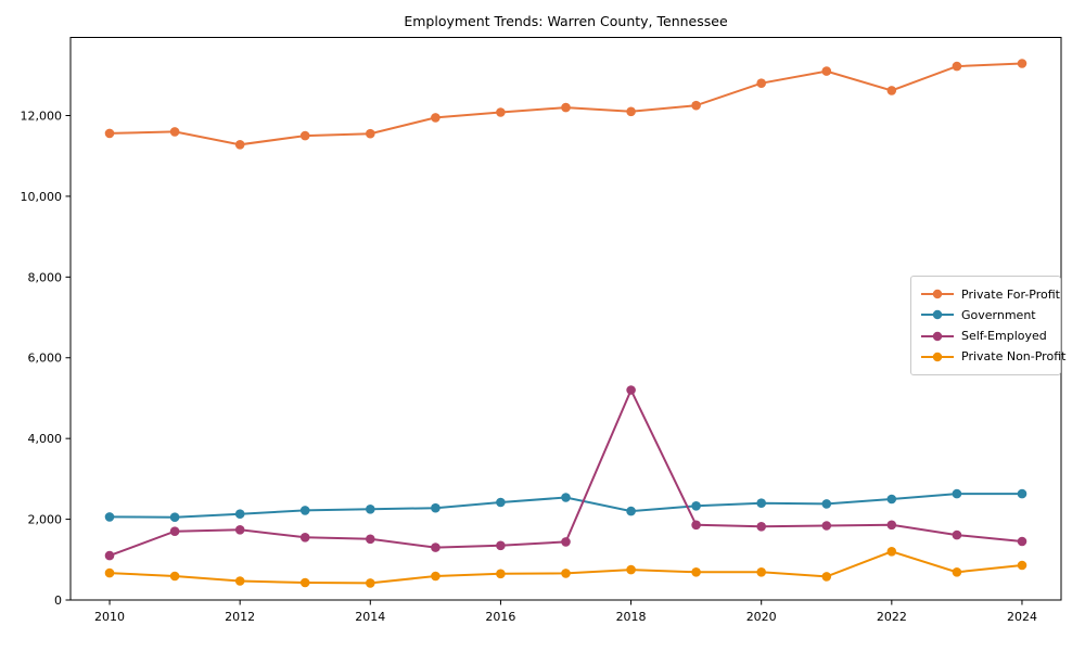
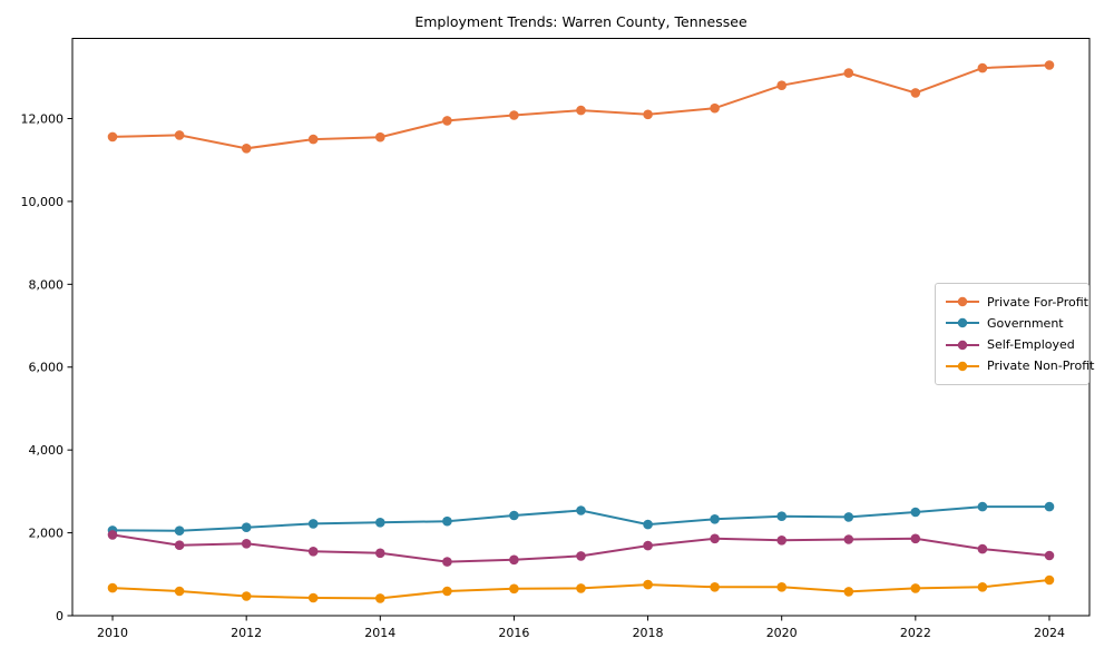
Self-Employed/2010: 1100 -> 2000
Self-Employed/2018: 5200 -> 1700
Private Non-Profit/2022: 1200 -> 700
